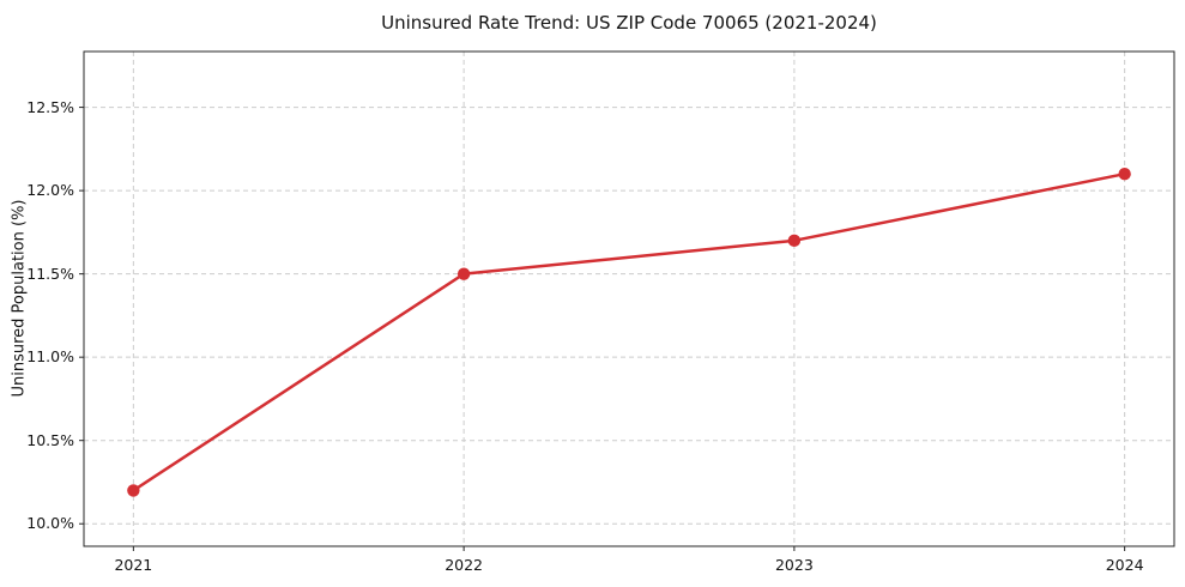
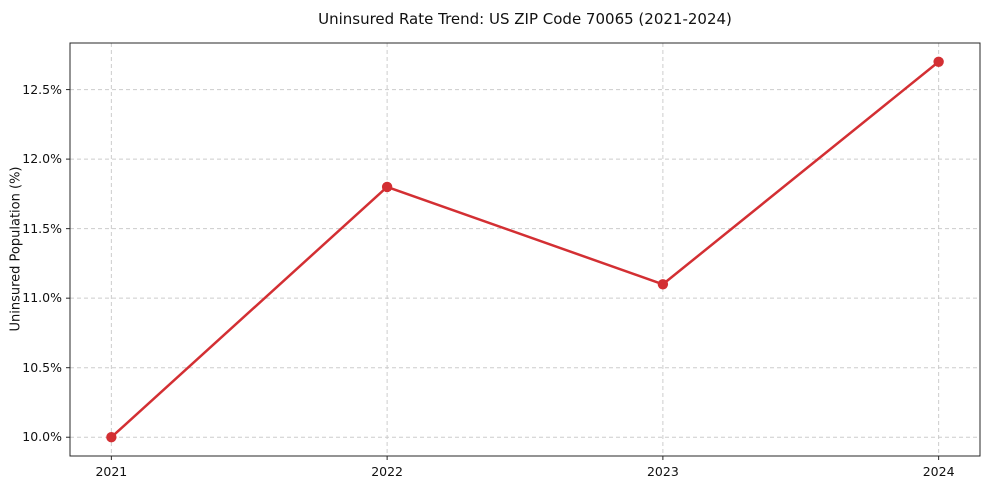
2021: 10.2% -> 10.0%
2022: 11.5% -> 11.8%
2023: 11.7% -> 11.1%
2024: 12.1% -> 12.7%
